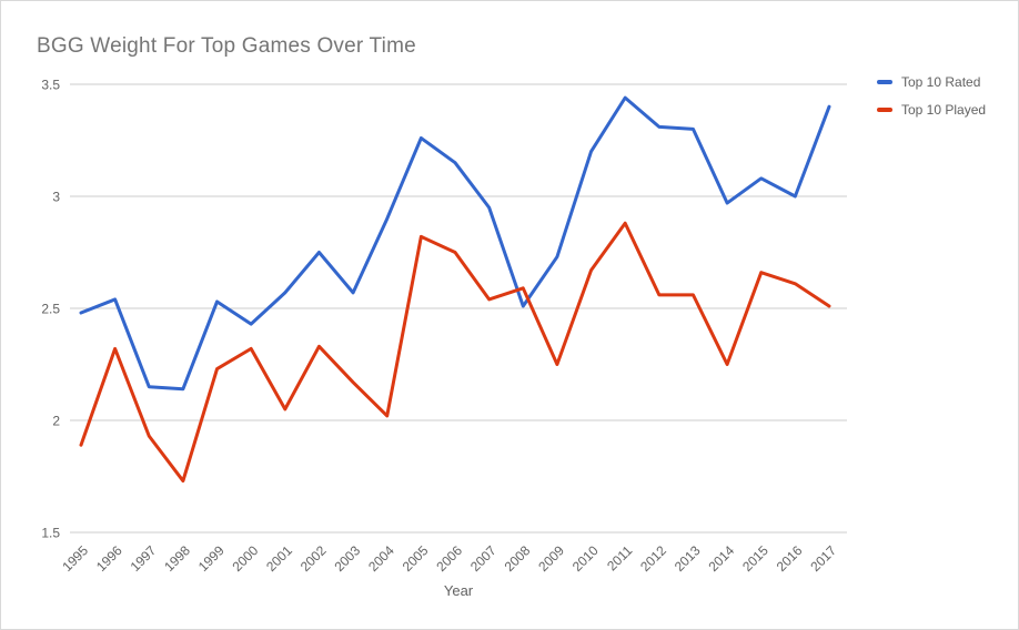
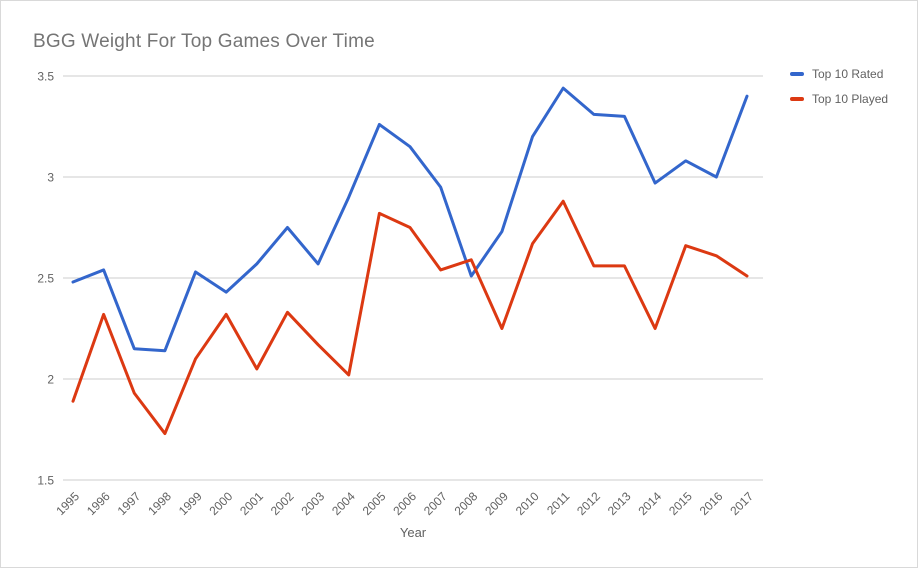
Top 10 Played/1999: 2.23 -> 2.10
